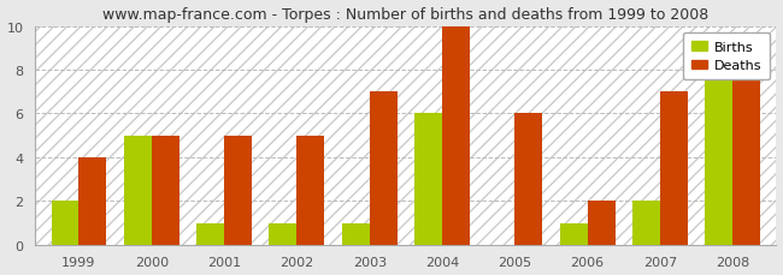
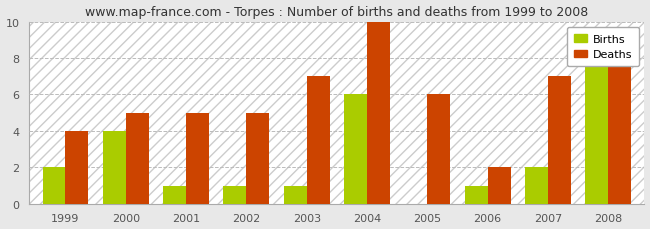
Births/2000: 5 -> 4
